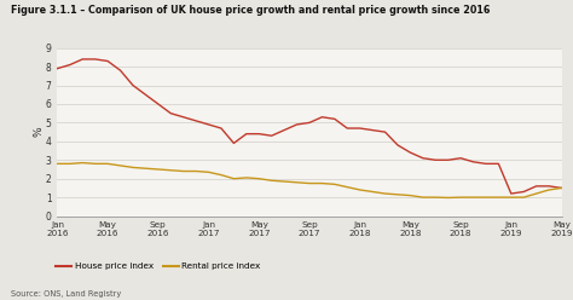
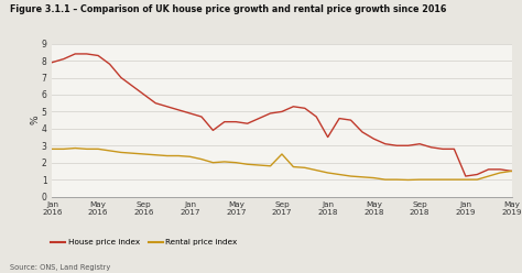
Rental price index/Sep 2017: 1.8 -> 2.5
House price index/Jan 2018: 4.7 -> 3.5
